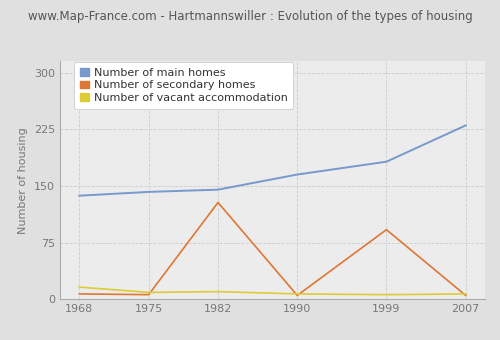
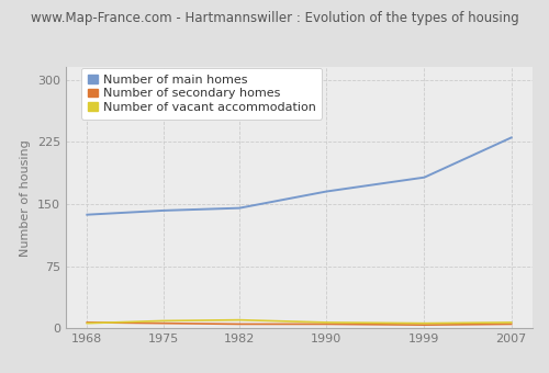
Number of vacant accommodation/1968: 16 -> 6
Number of secondary homes/1982: 128 -> 5
Number of secondary homes/1999: 92 -> 4
